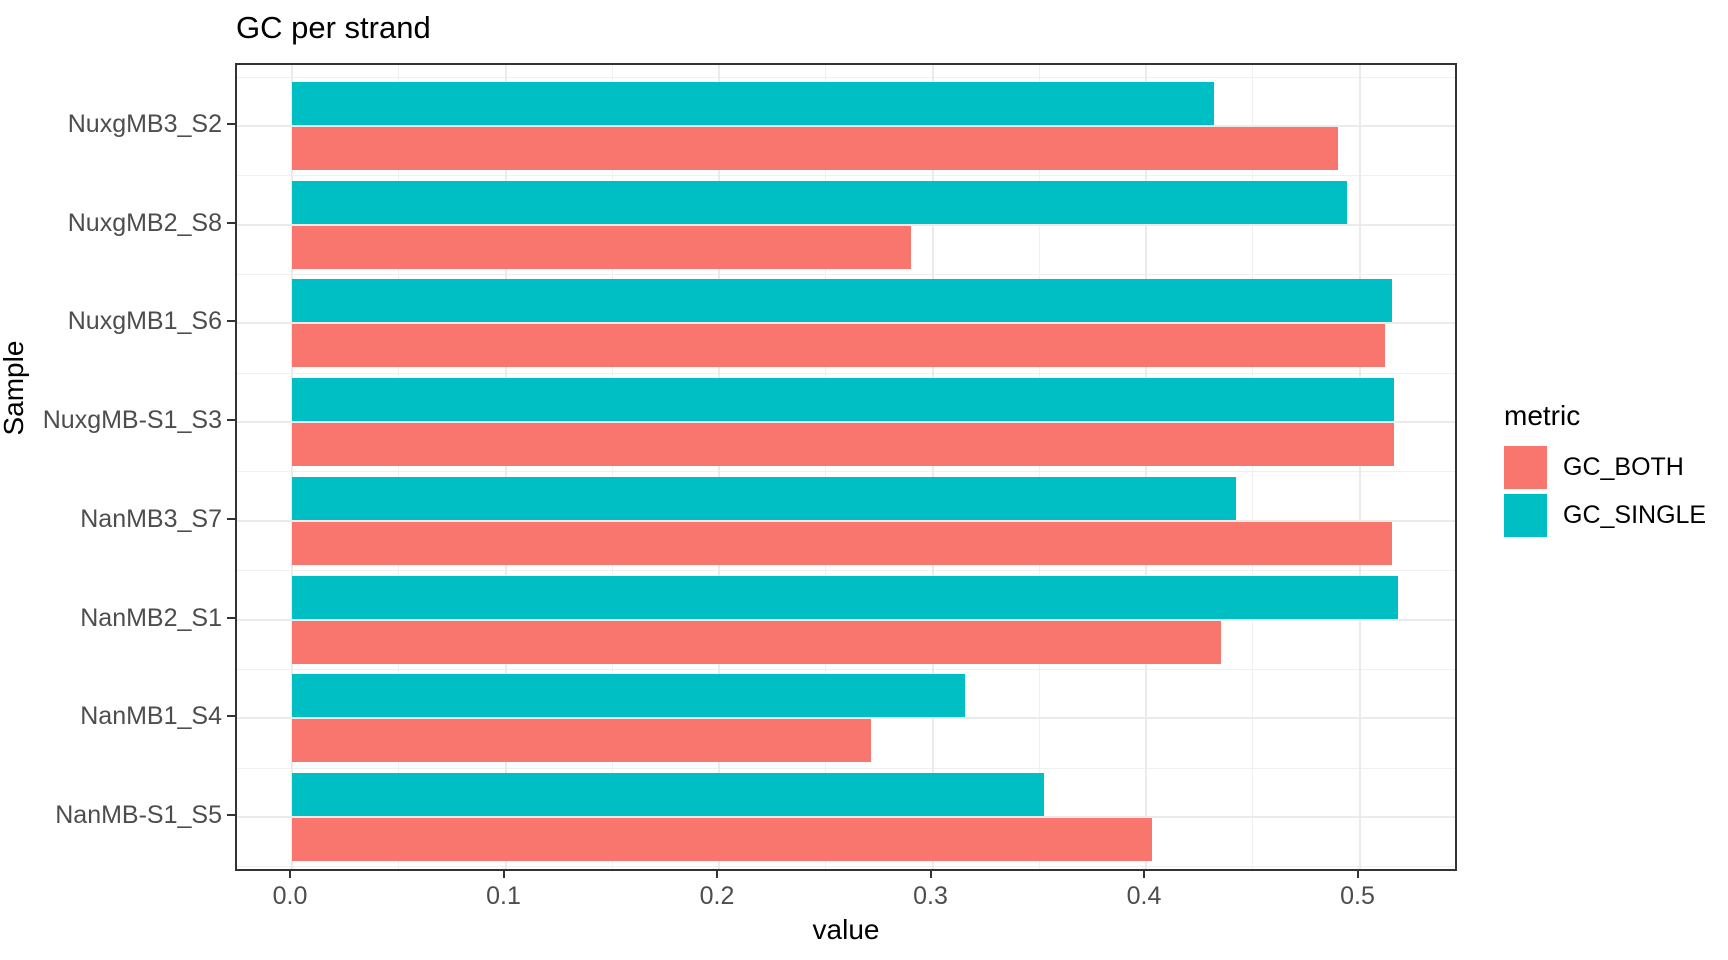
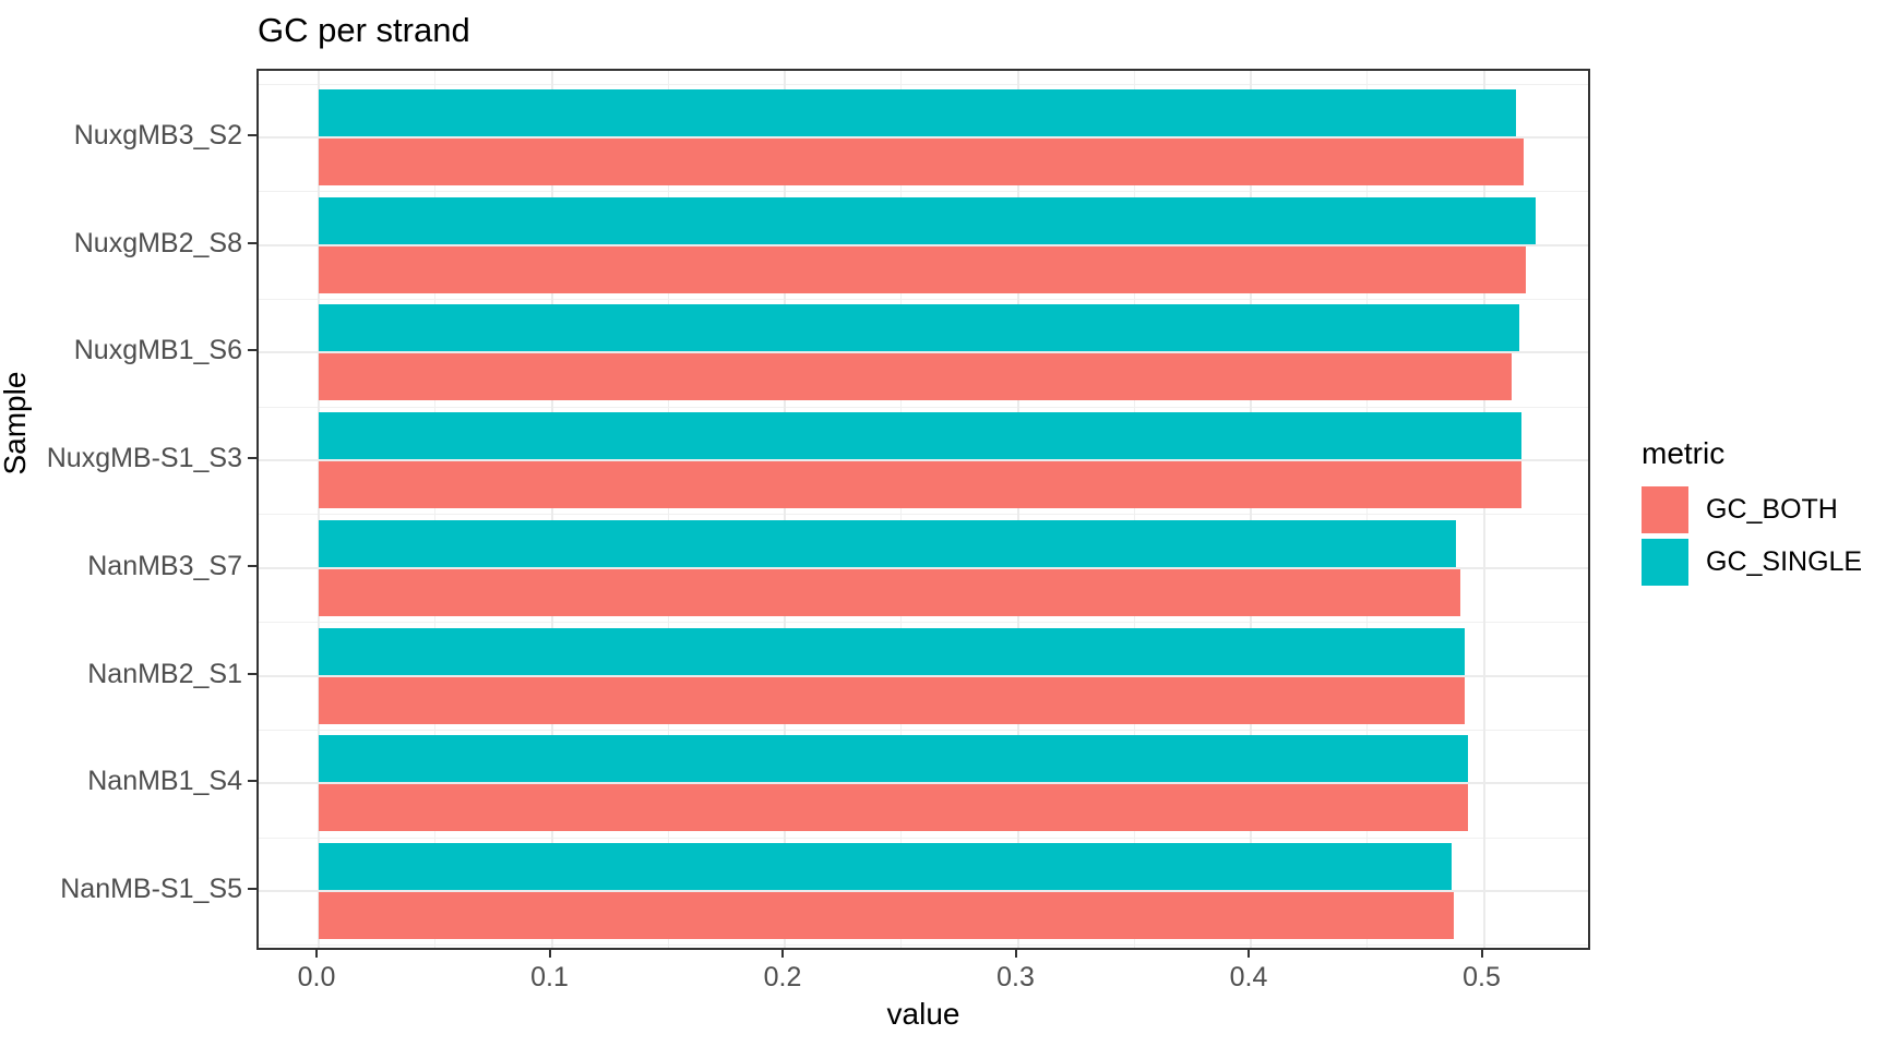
GC_BOTH/NuxgMB3_S2: 0.490 -> 0.517
GC_SINGLE/NuxgMB3_S2: 0.432 -> 0.514
GC_BOTH/NuxgMB2_S8: 0.290 -> 0.518
GC_SINGLE/NuxgMB2_S8: 0.494 -> 0.522
GC_BOTH/NanMB3_S7: 0.515 -> 0.490
GC_SINGLE/NanMB3_S7: 0.442 -> 0.488
GC_BOTH/NanMB2_S1: 0.435 -> 0.492
GC_SINGLE/NanMB2_S1: 0.518 -> 0.492
GC_BOTH/NanMB1_S4: 0.271 -> 0.493
GC_SINGLE/NanMB1_S4: 0.315 -> 0.493
GC_BOTH/NanMB-S1_S5: 0.403 -> 0.487
GC_SINGLE/NanMB-S1_S5: 0.352 -> 0.486
